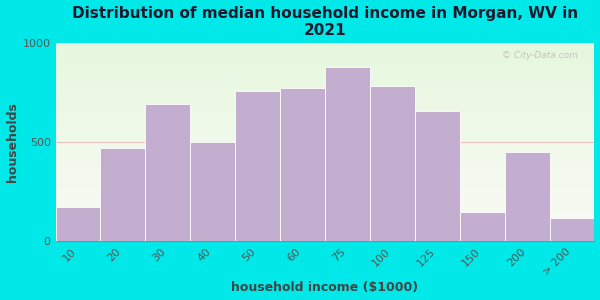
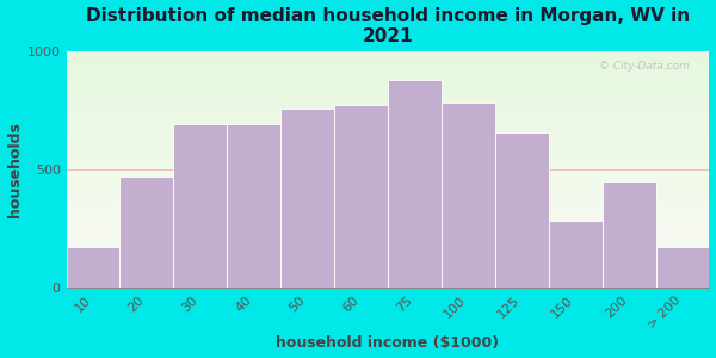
40: 500 -> 700
150: 150 -> 280
> 200: 120 -> 180
